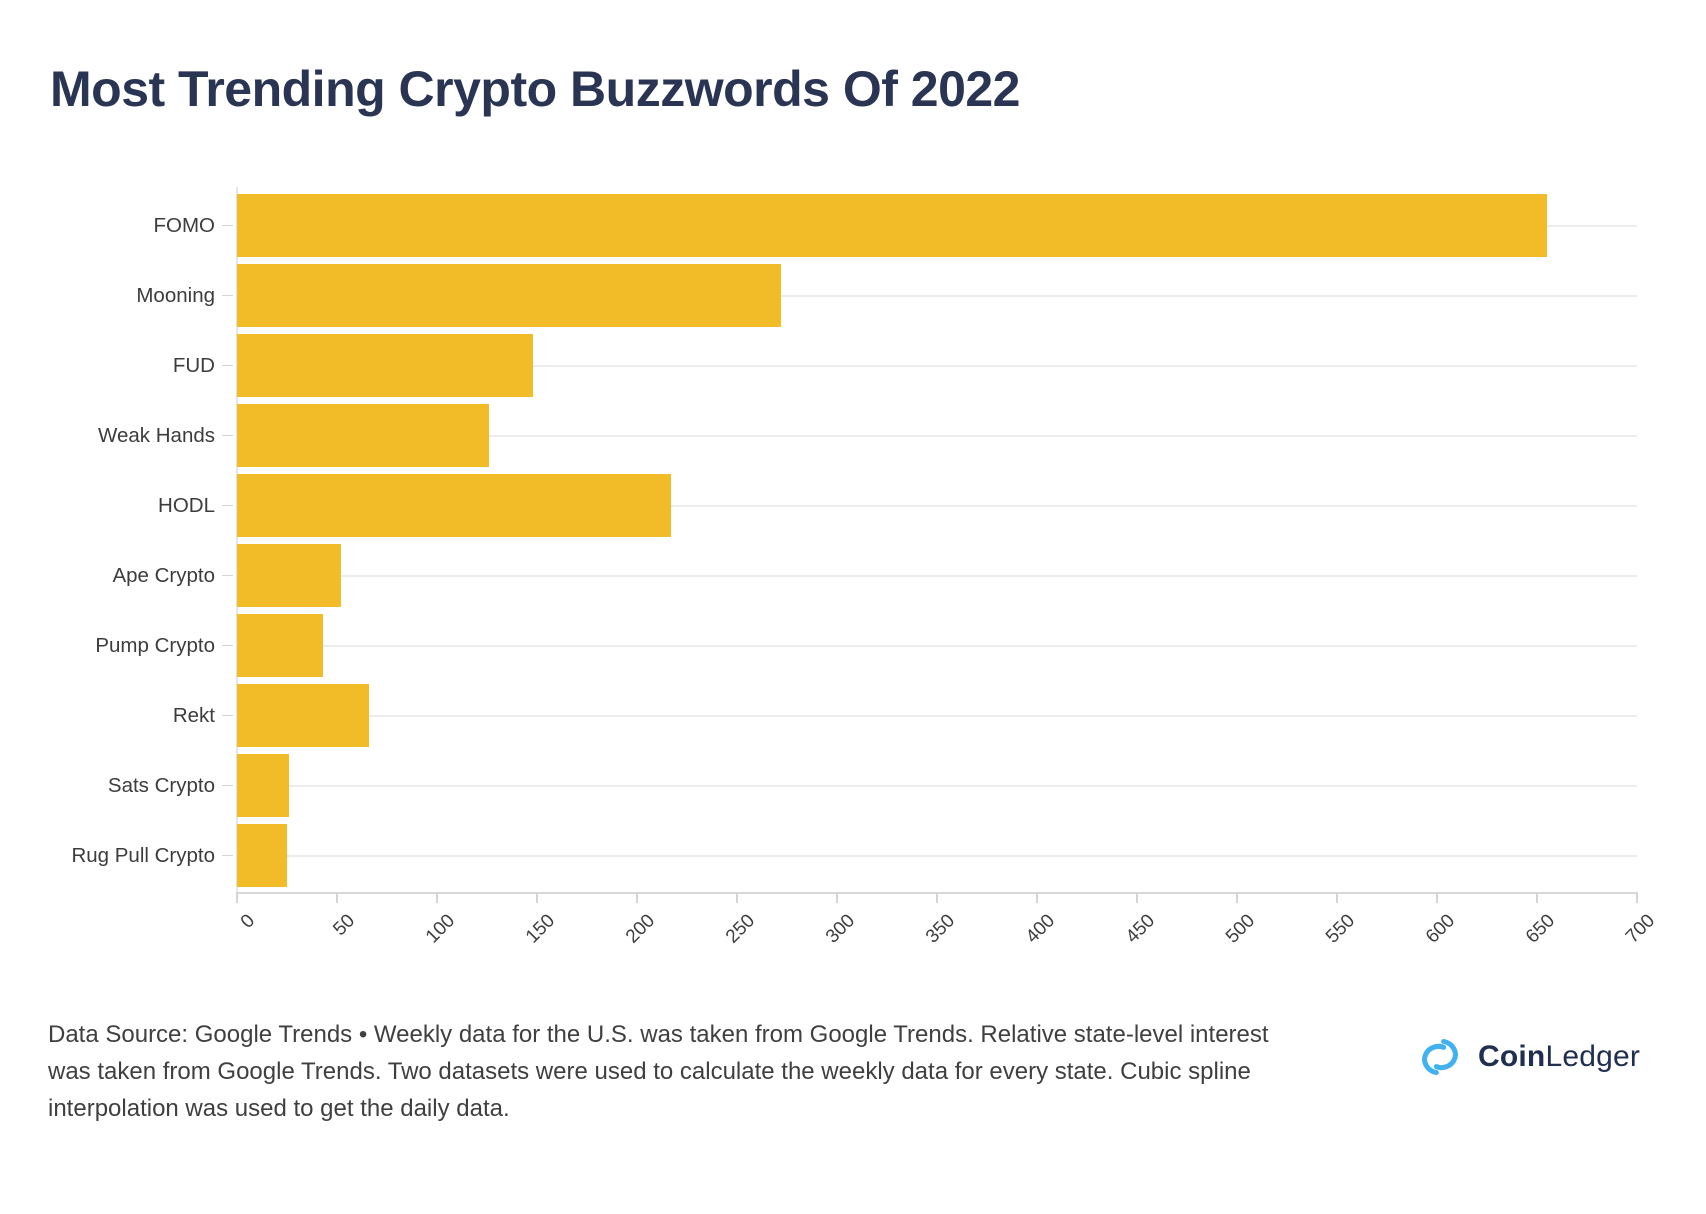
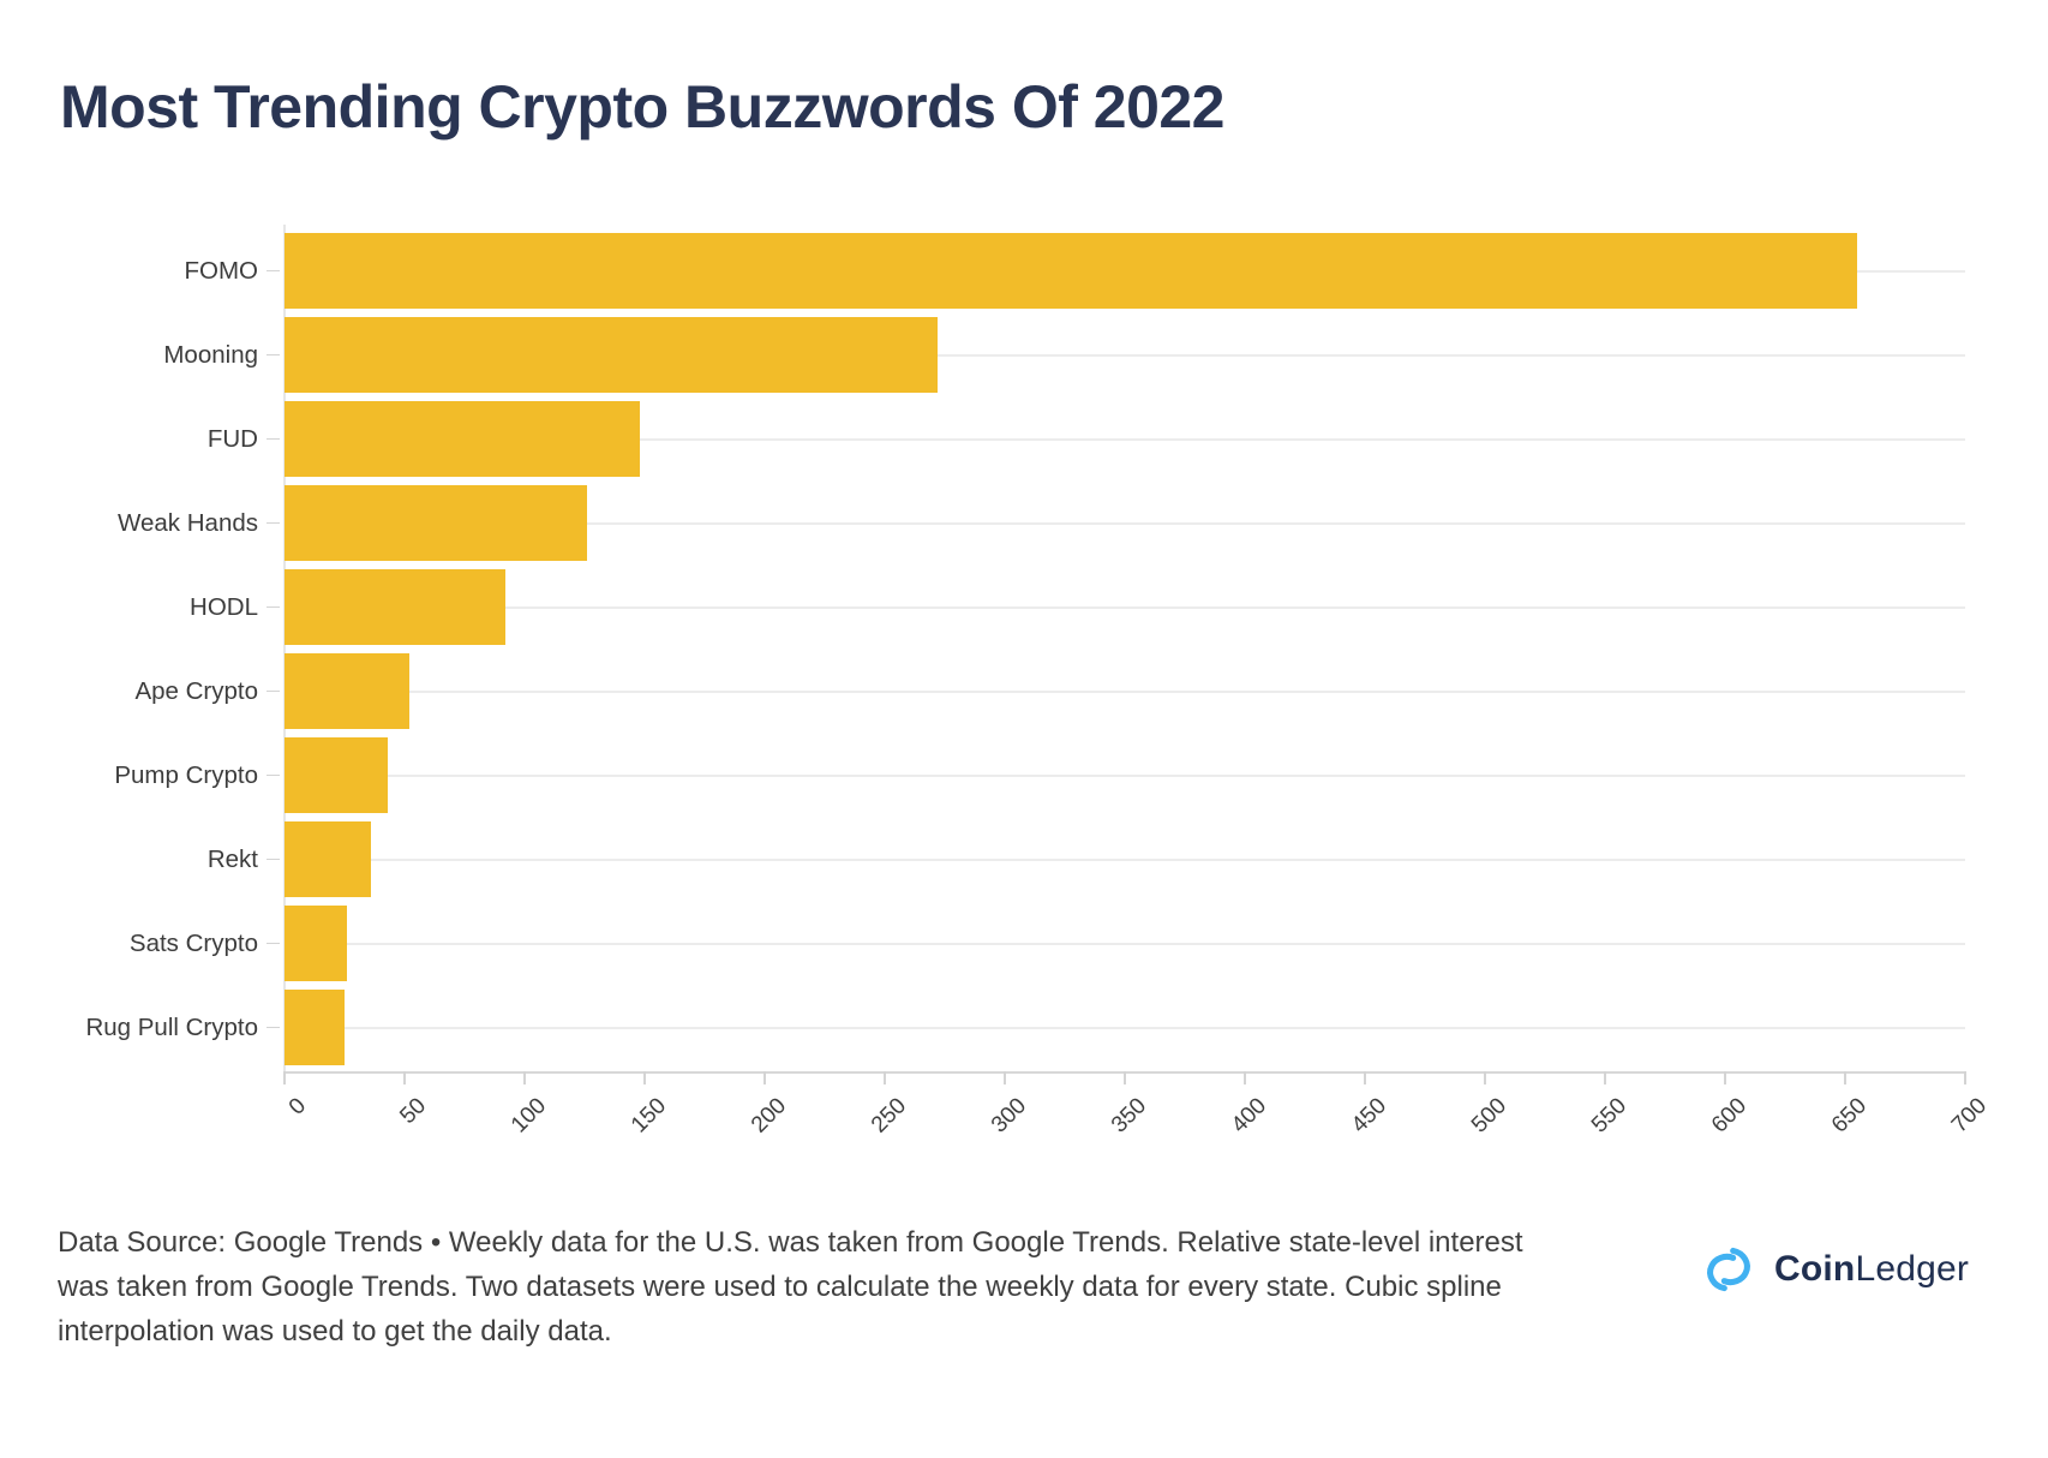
HODL: 217 -> 92
Rekt: 66 -> 36
